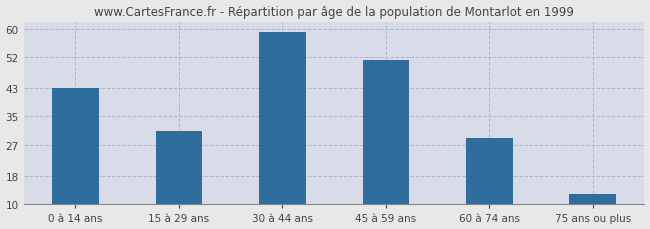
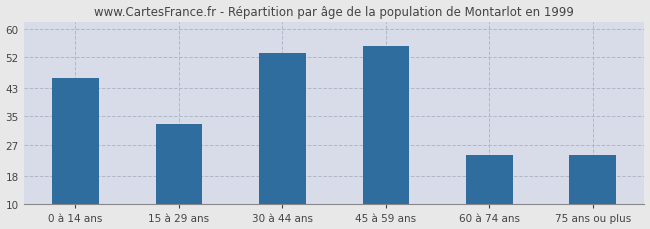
0 à 14 ans: 43 -> 46
15 à 29 ans: 31 -> 33
30 à 44 ans: 59 -> 53
45 à 59 ans: 51 -> 55
60 à 74 ans: 29 -> 24
75 ans ou plus: 13 -> 24
